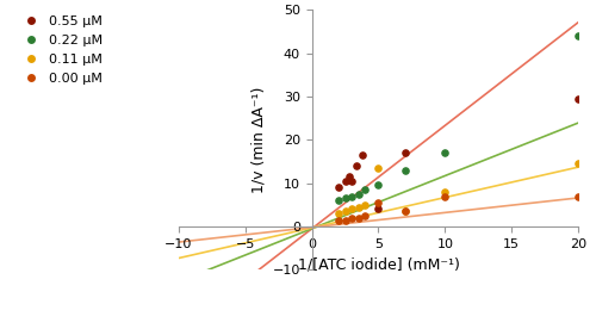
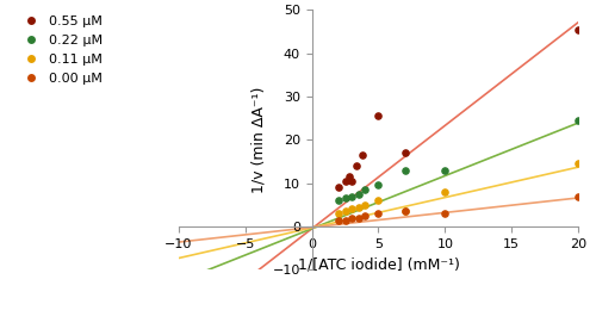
0.55 μM/5: 4.0 -> 25.5
0.11 μM/5: 13.5 -> 6.0
0.00 μM/5: 5.5 -> 3.0
0.22 μM/10: 17.0 -> 13.0
0.00 μM/10: 7.0 -> 3.0
0.55 μM/20: 29.5 -> 45.5
0.22 μM/20: 44.0 -> 24.5
